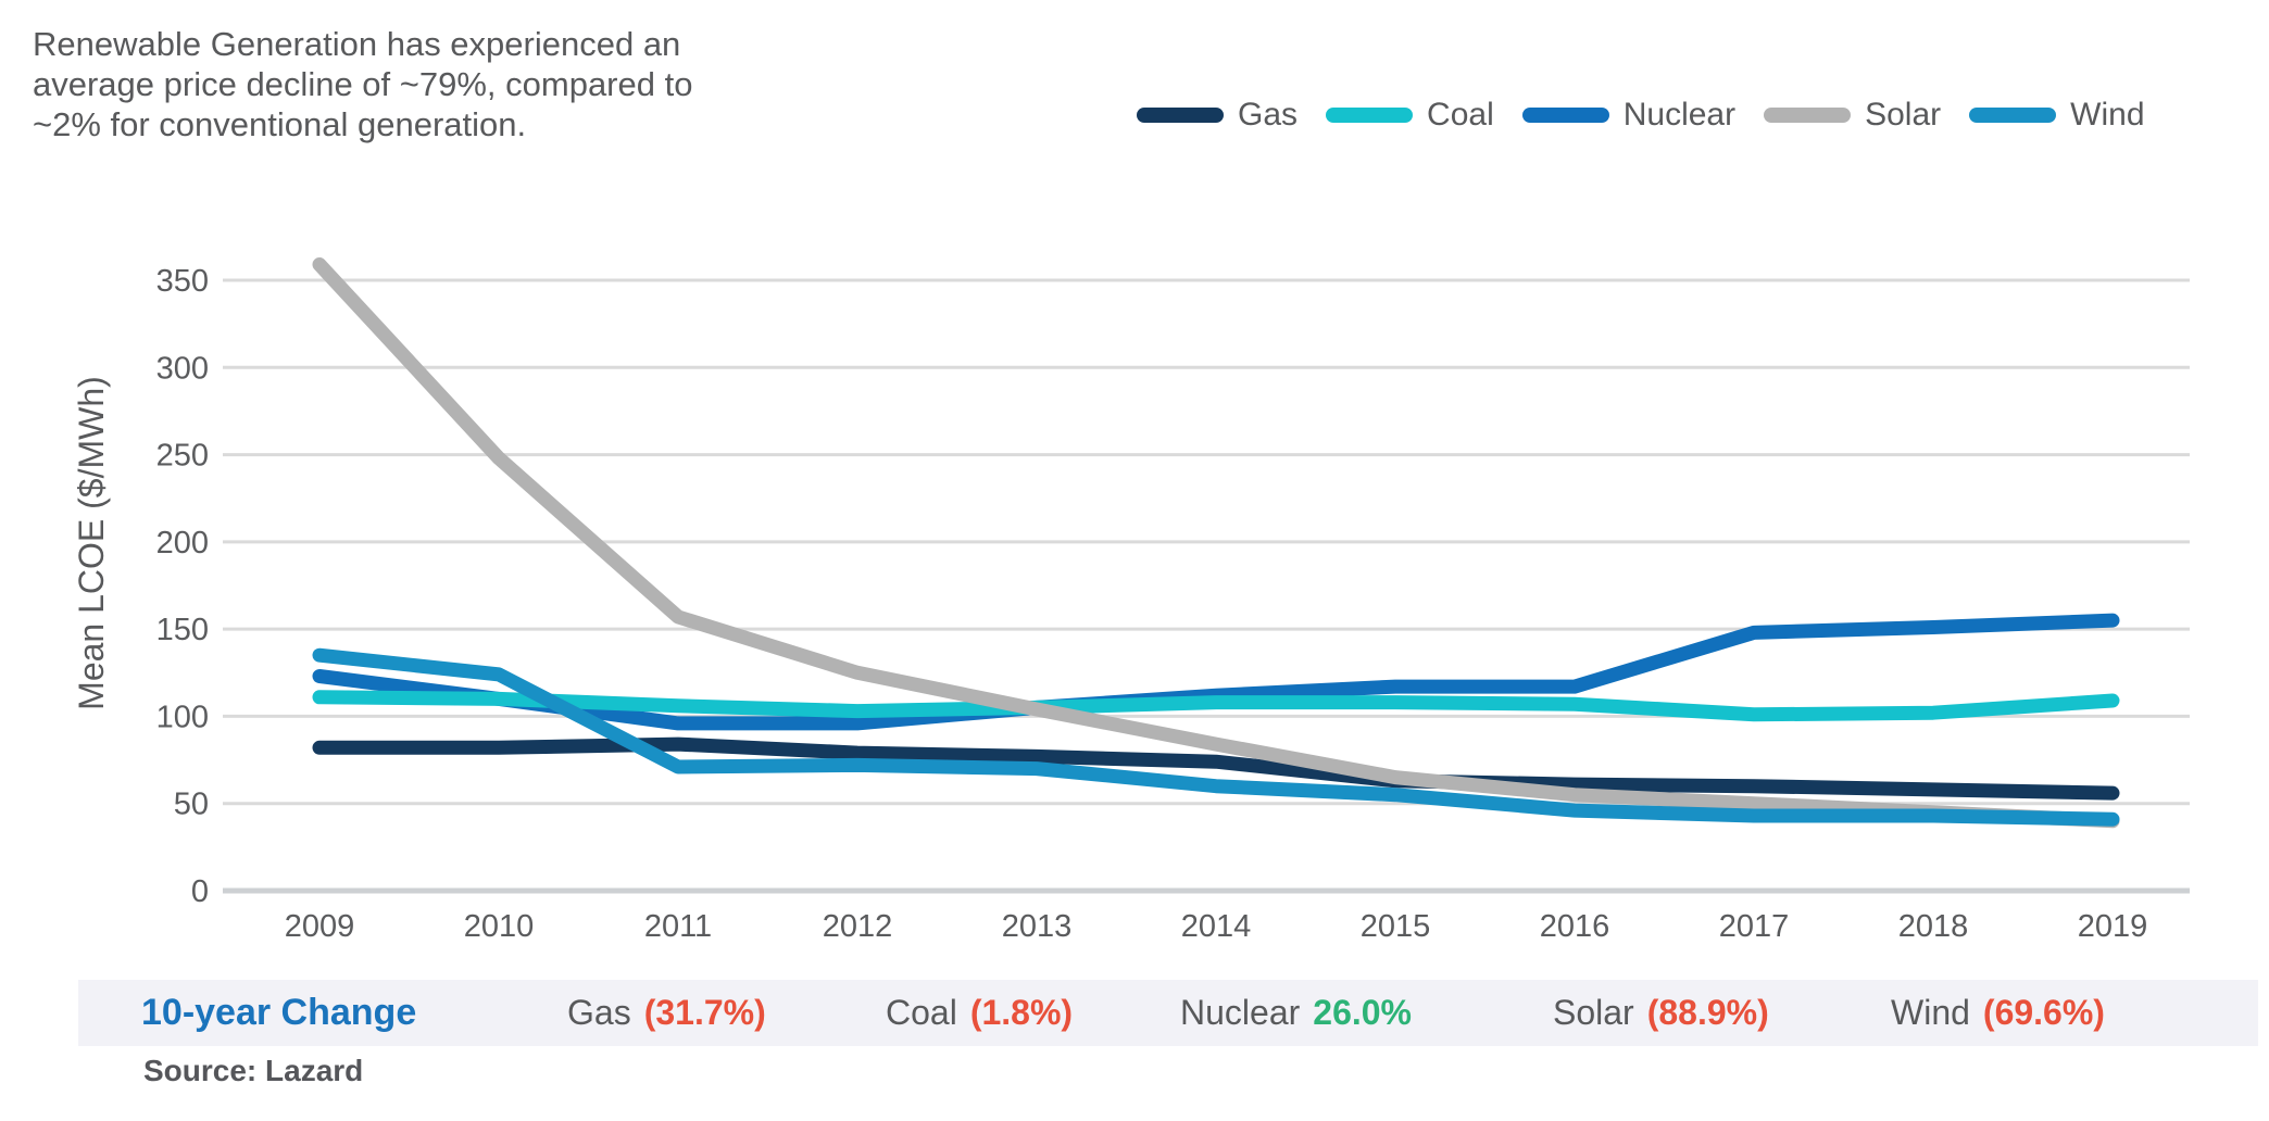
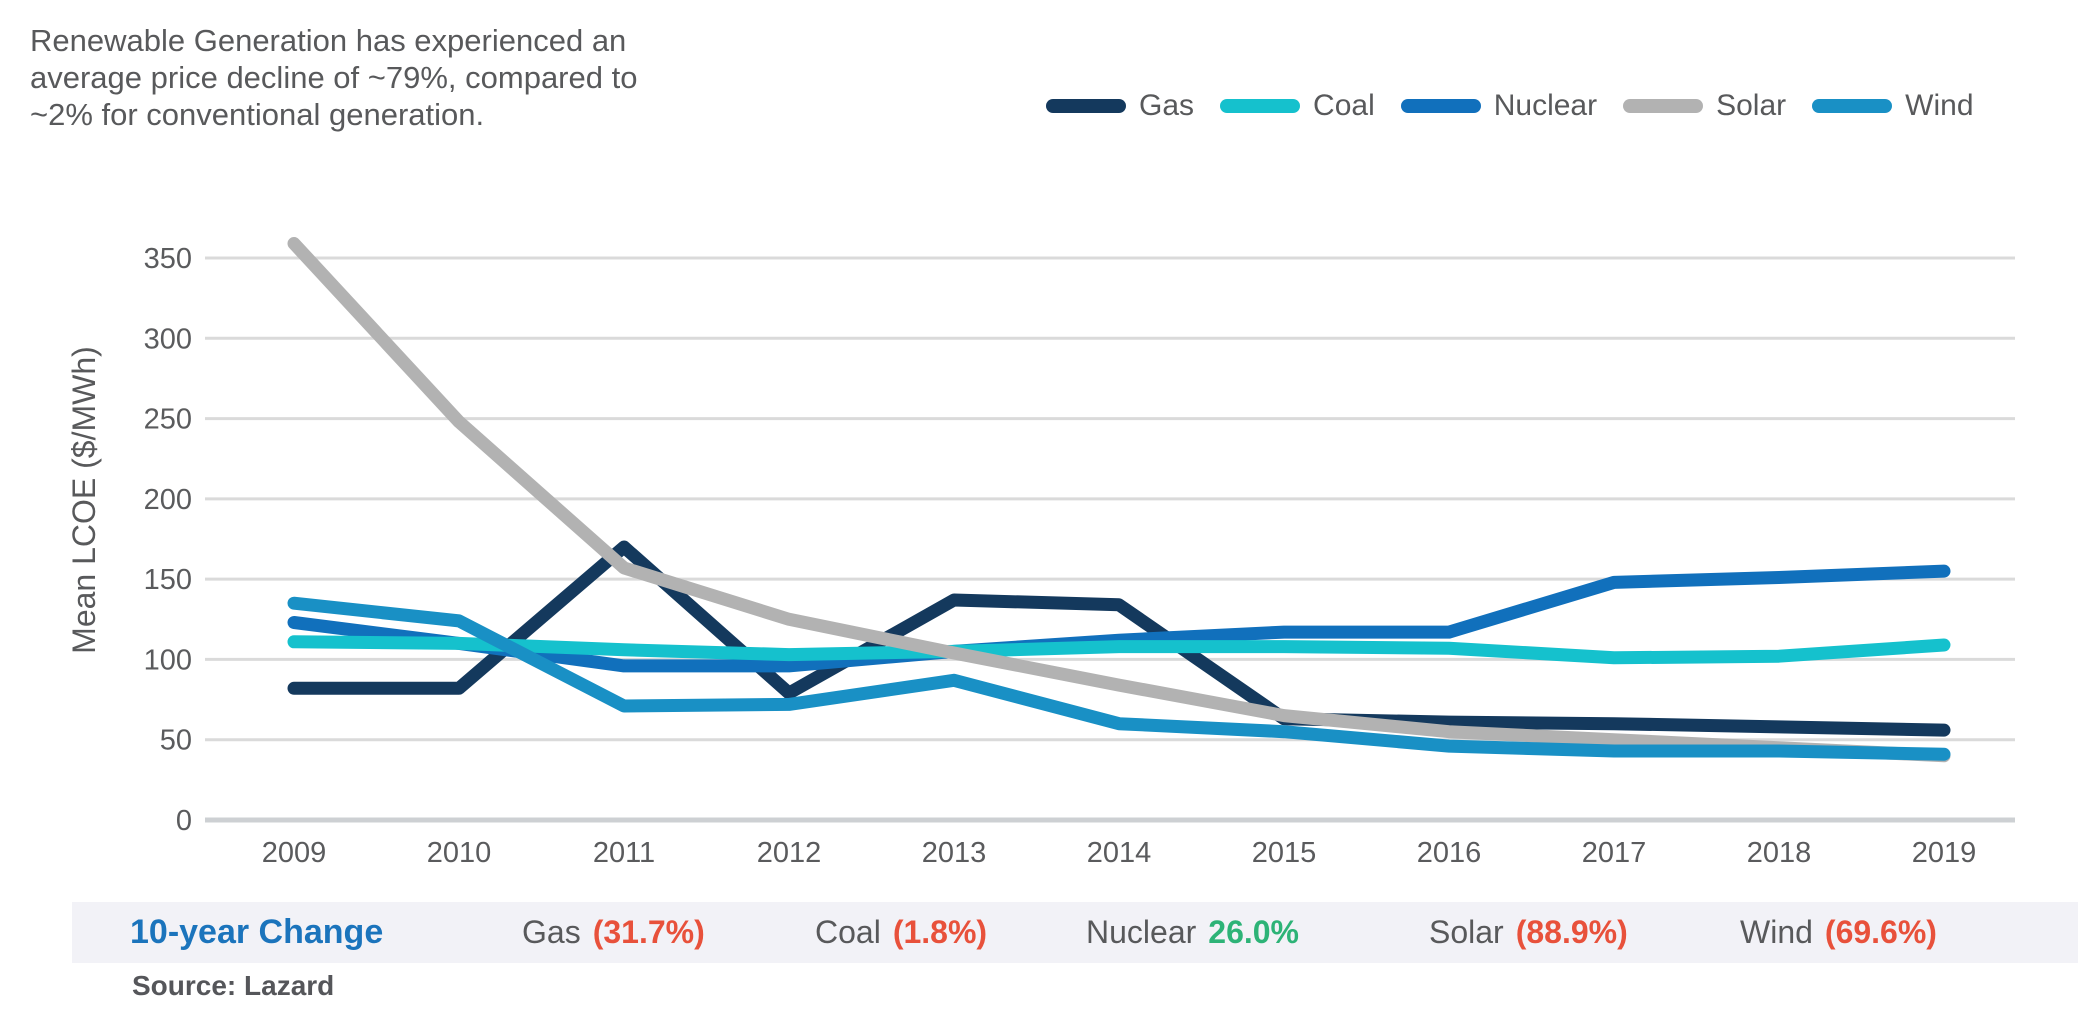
Gas/2011: 84 -> 170
Gas/2013: 77 -> 137
Wind/2013: 70 -> 87
Gas/2014: 74 -> 134
